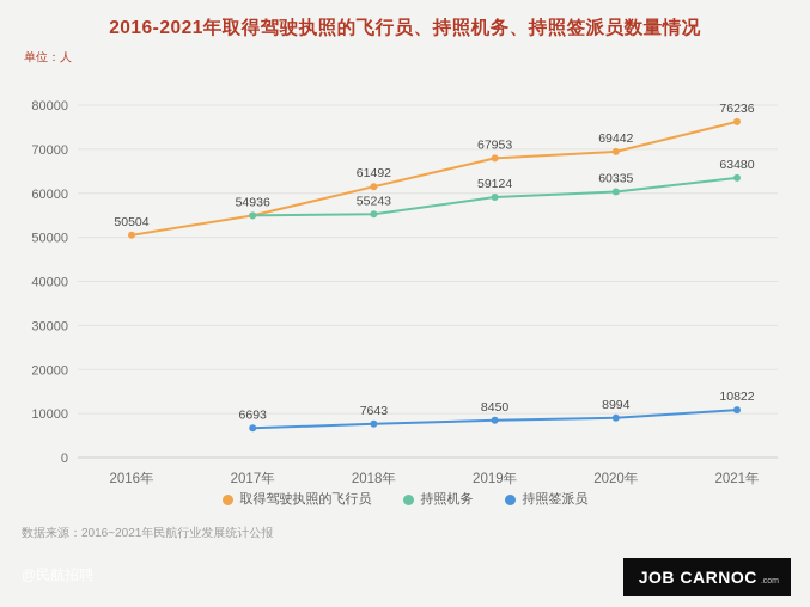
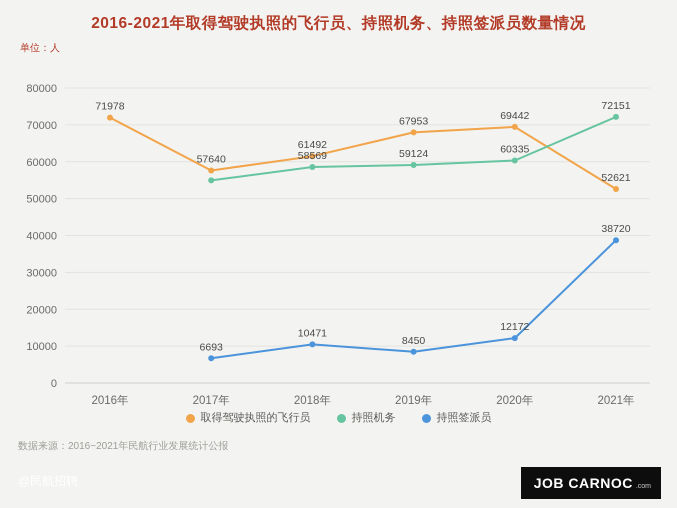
取得驾驶执照的飞行员/2016年: 50504 -> 71978
取得驾驶执照的飞行员/2017年: 54936 -> 57640
持照机务/2018年: 55243 -> 58569
持照签派员/2018年: 7643 -> 10471
持照签派员/2020年: 8994 -> 12172
取得驾驶执照的飞行员/2021年: 76236 -> 52621
持照机务/2021年: 63480 -> 72151
持照签派员/2021年: 10822 -> 38720
